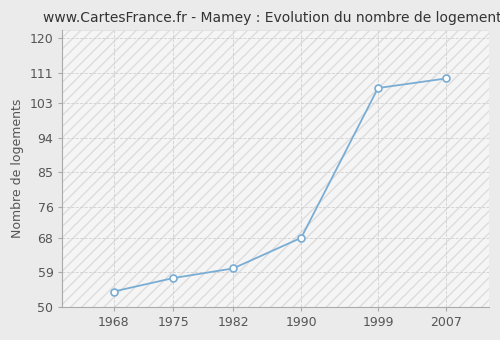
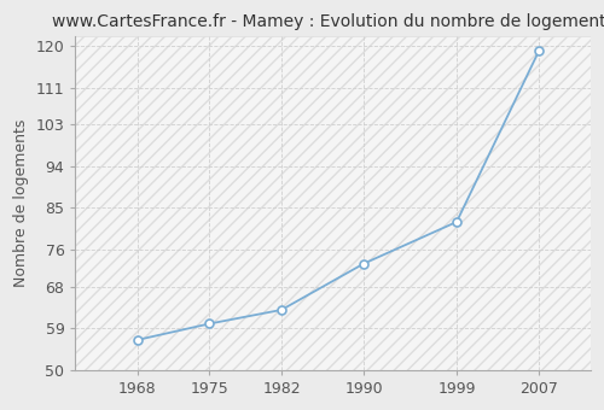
1968: 54.0 -> 56.5
1975: 57.5 -> 60.0
1982: 60.0 -> 63.0
1990: 68.0 -> 73.0
1999: 107.0 -> 82.0
2007: 109.5 -> 119.0
